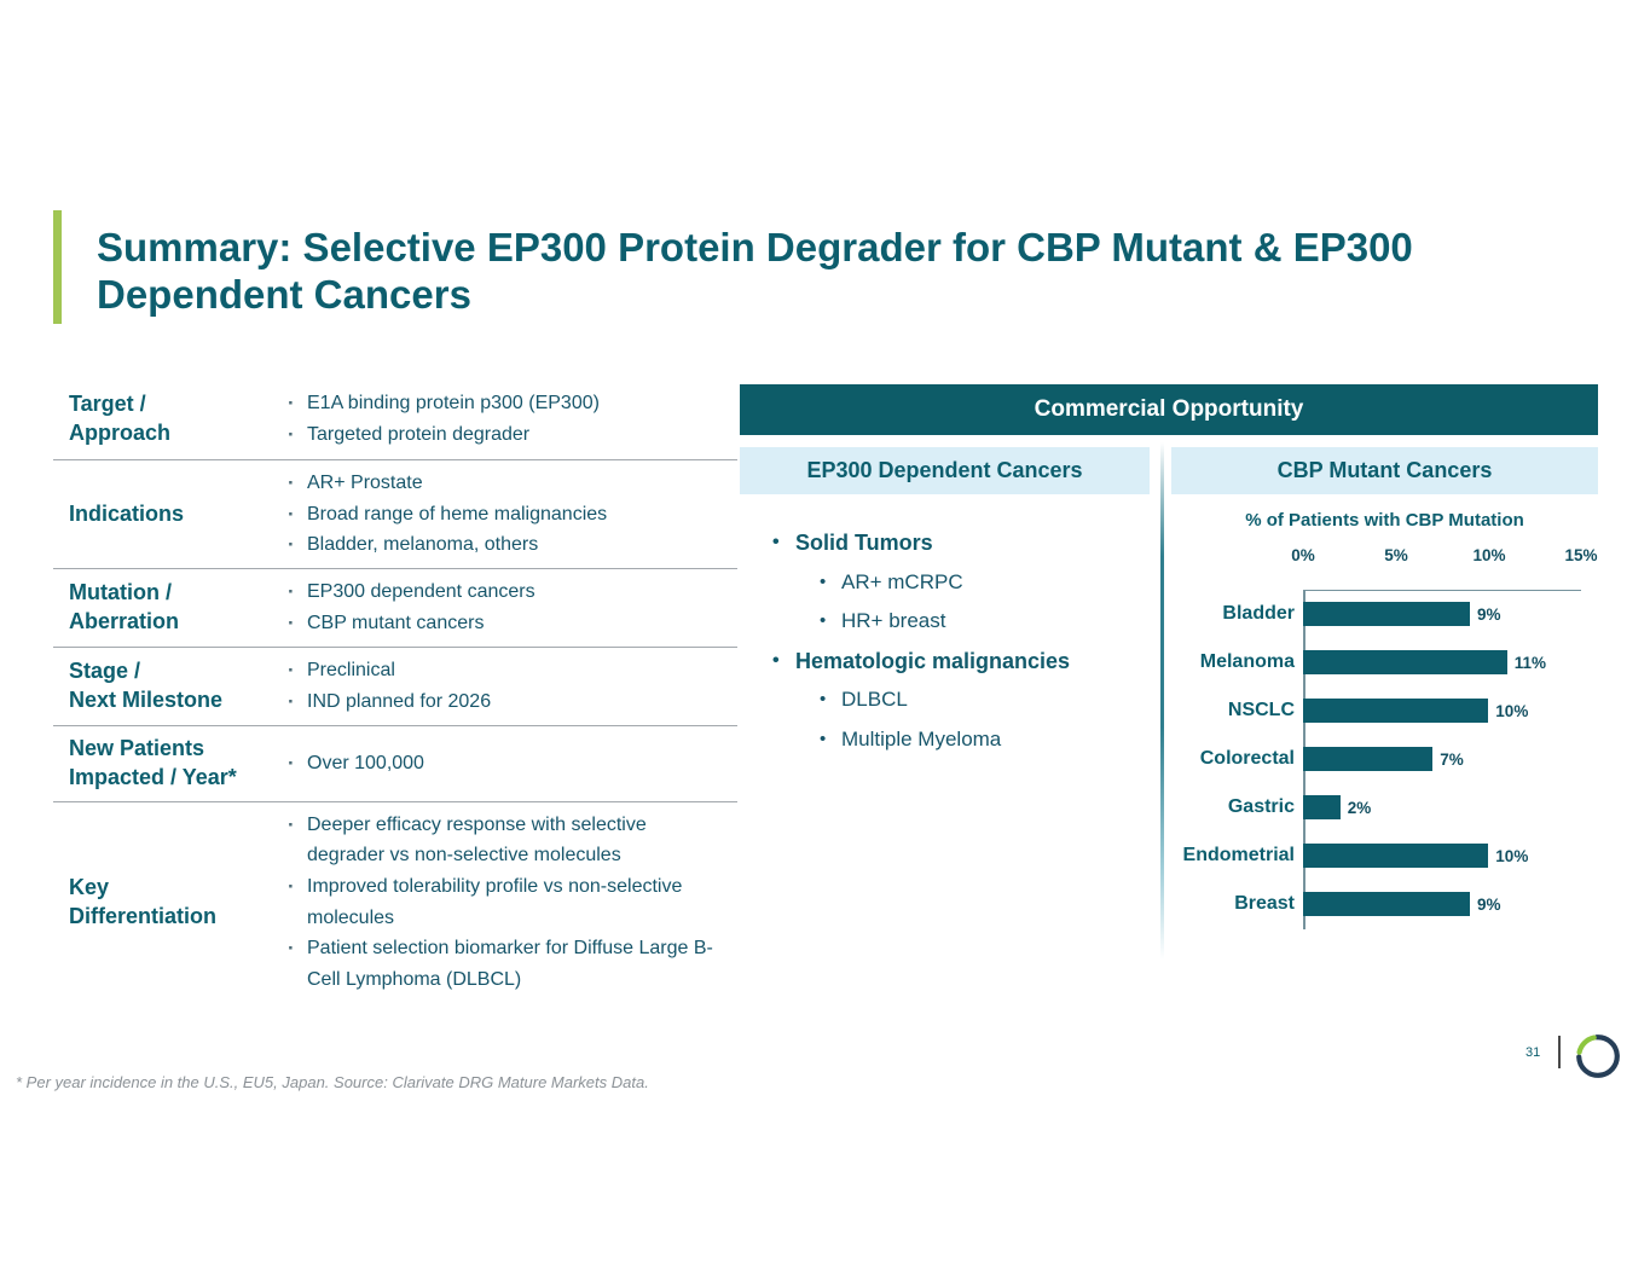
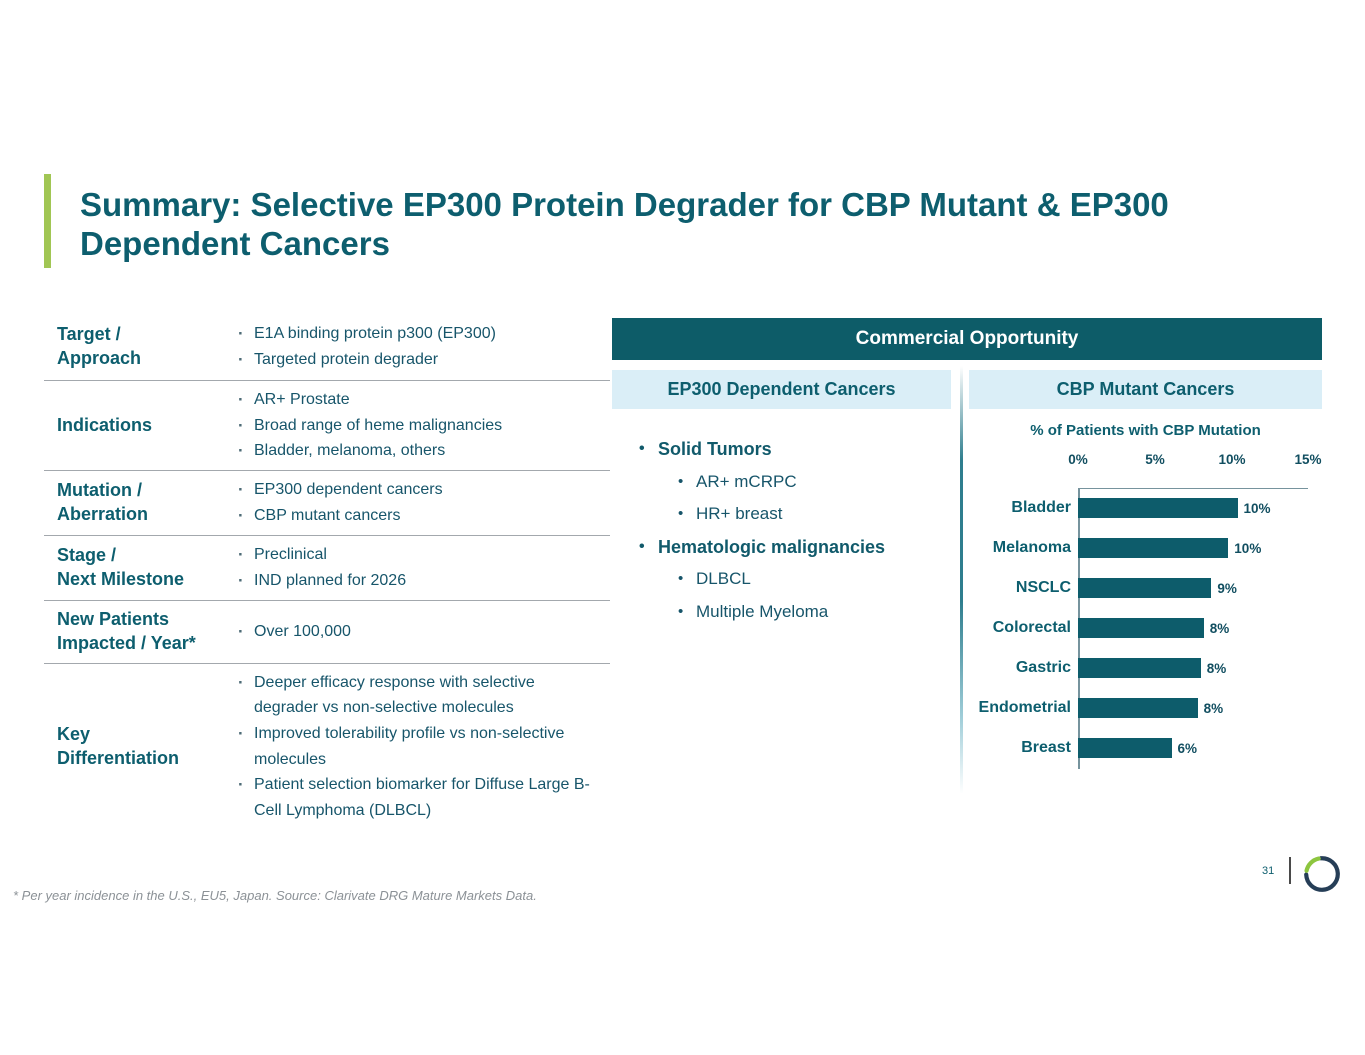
Bladder: 9% -> 10%
Melanoma: 11% -> 10%
NSCLC: 10% -> 9%
Colorectal: 7% -> 8%
Gastric: 2% -> 8%
Endometrial: 10% -> 8%
Breast: 9% -> 6%
